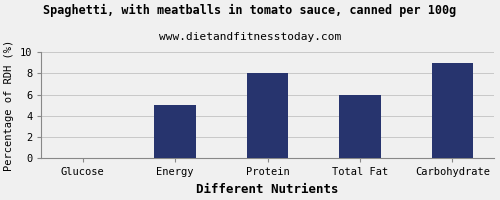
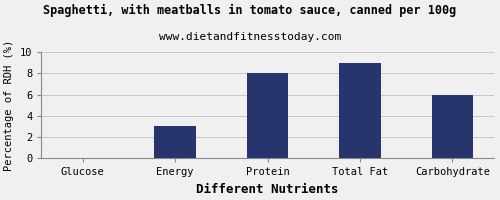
Energy: 5 -> 3
Total Fat: 6 -> 9
Carbohydrate: 9 -> 6
